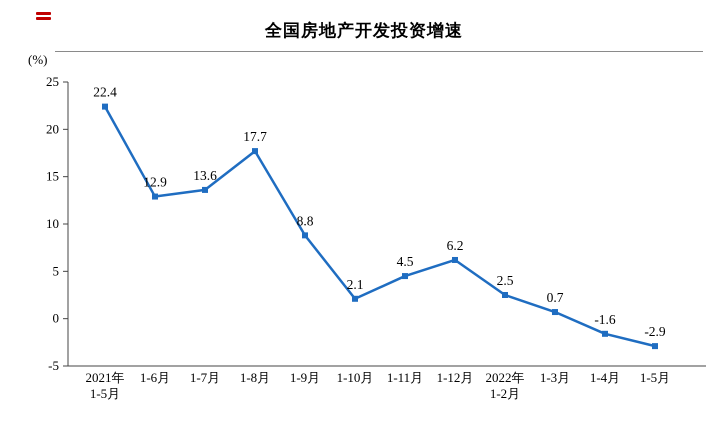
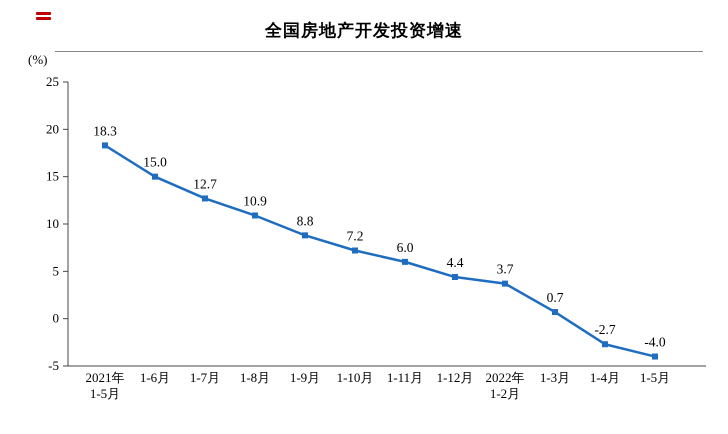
2021年 1-5月: 22.4 -> 18.3
1-6月: 12.9 -> 15.0
1-7月: 13.6 -> 12.7
1-8月: 17.7 -> 10.9
1-10月: 2.1 -> 7.2
1-11月: 4.5 -> 6.0
1-12月: 6.2 -> 4.4
2022年 1-2月: 2.5 -> 3.7
1-4月: -1.6 -> -2.7
1-5月: -2.9 -> -4.0
